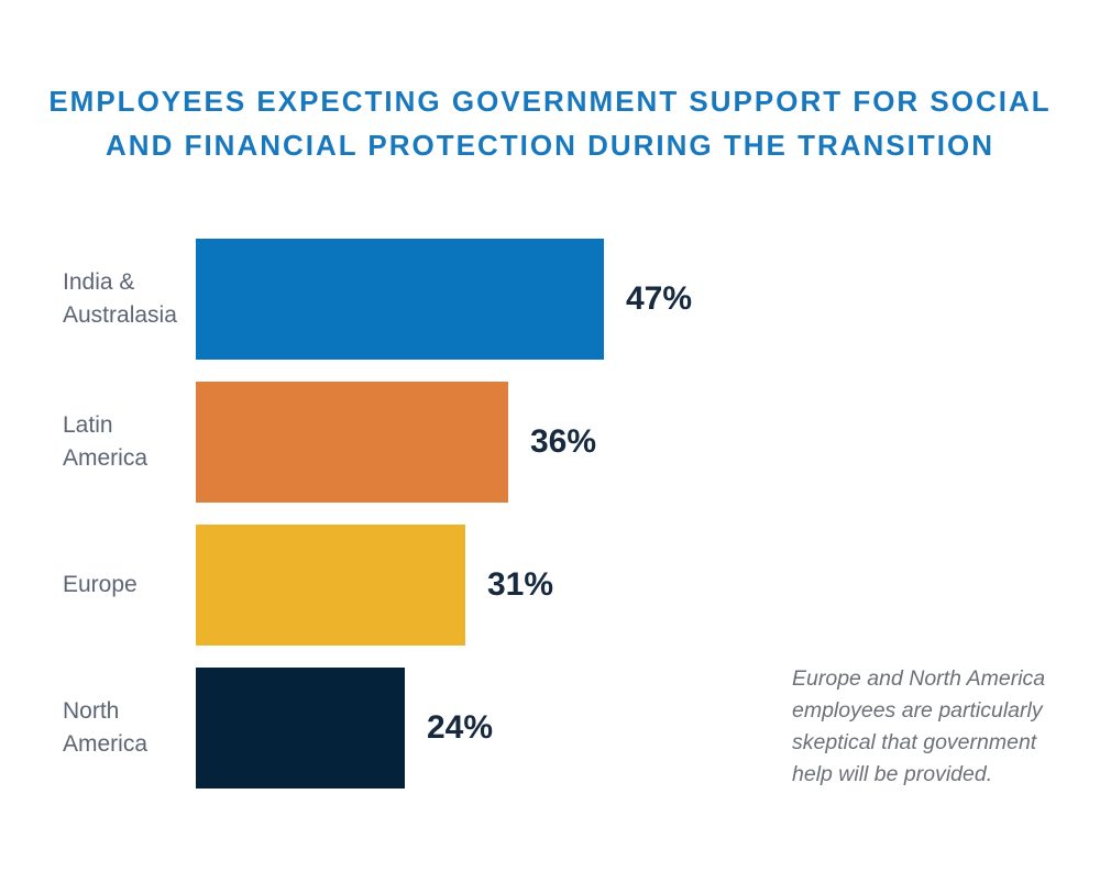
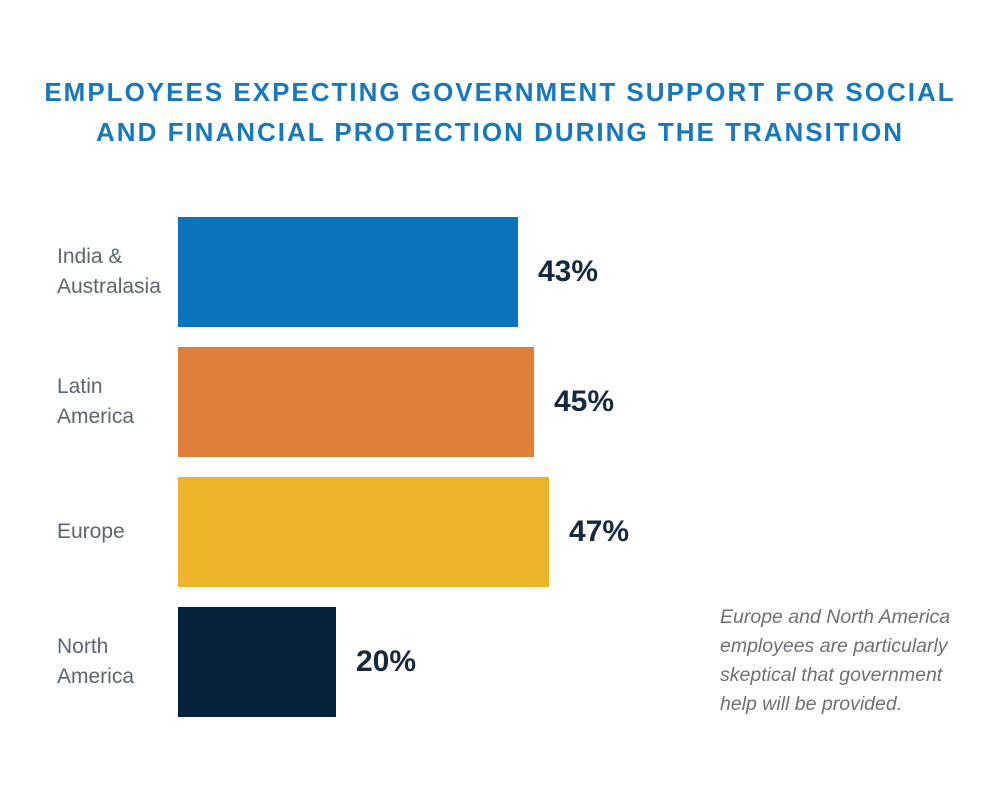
India & Australasia: 47% -> 43%
Latin America: 36% -> 45%
Europe: 31% -> 47%
North America: 24% -> 20%
